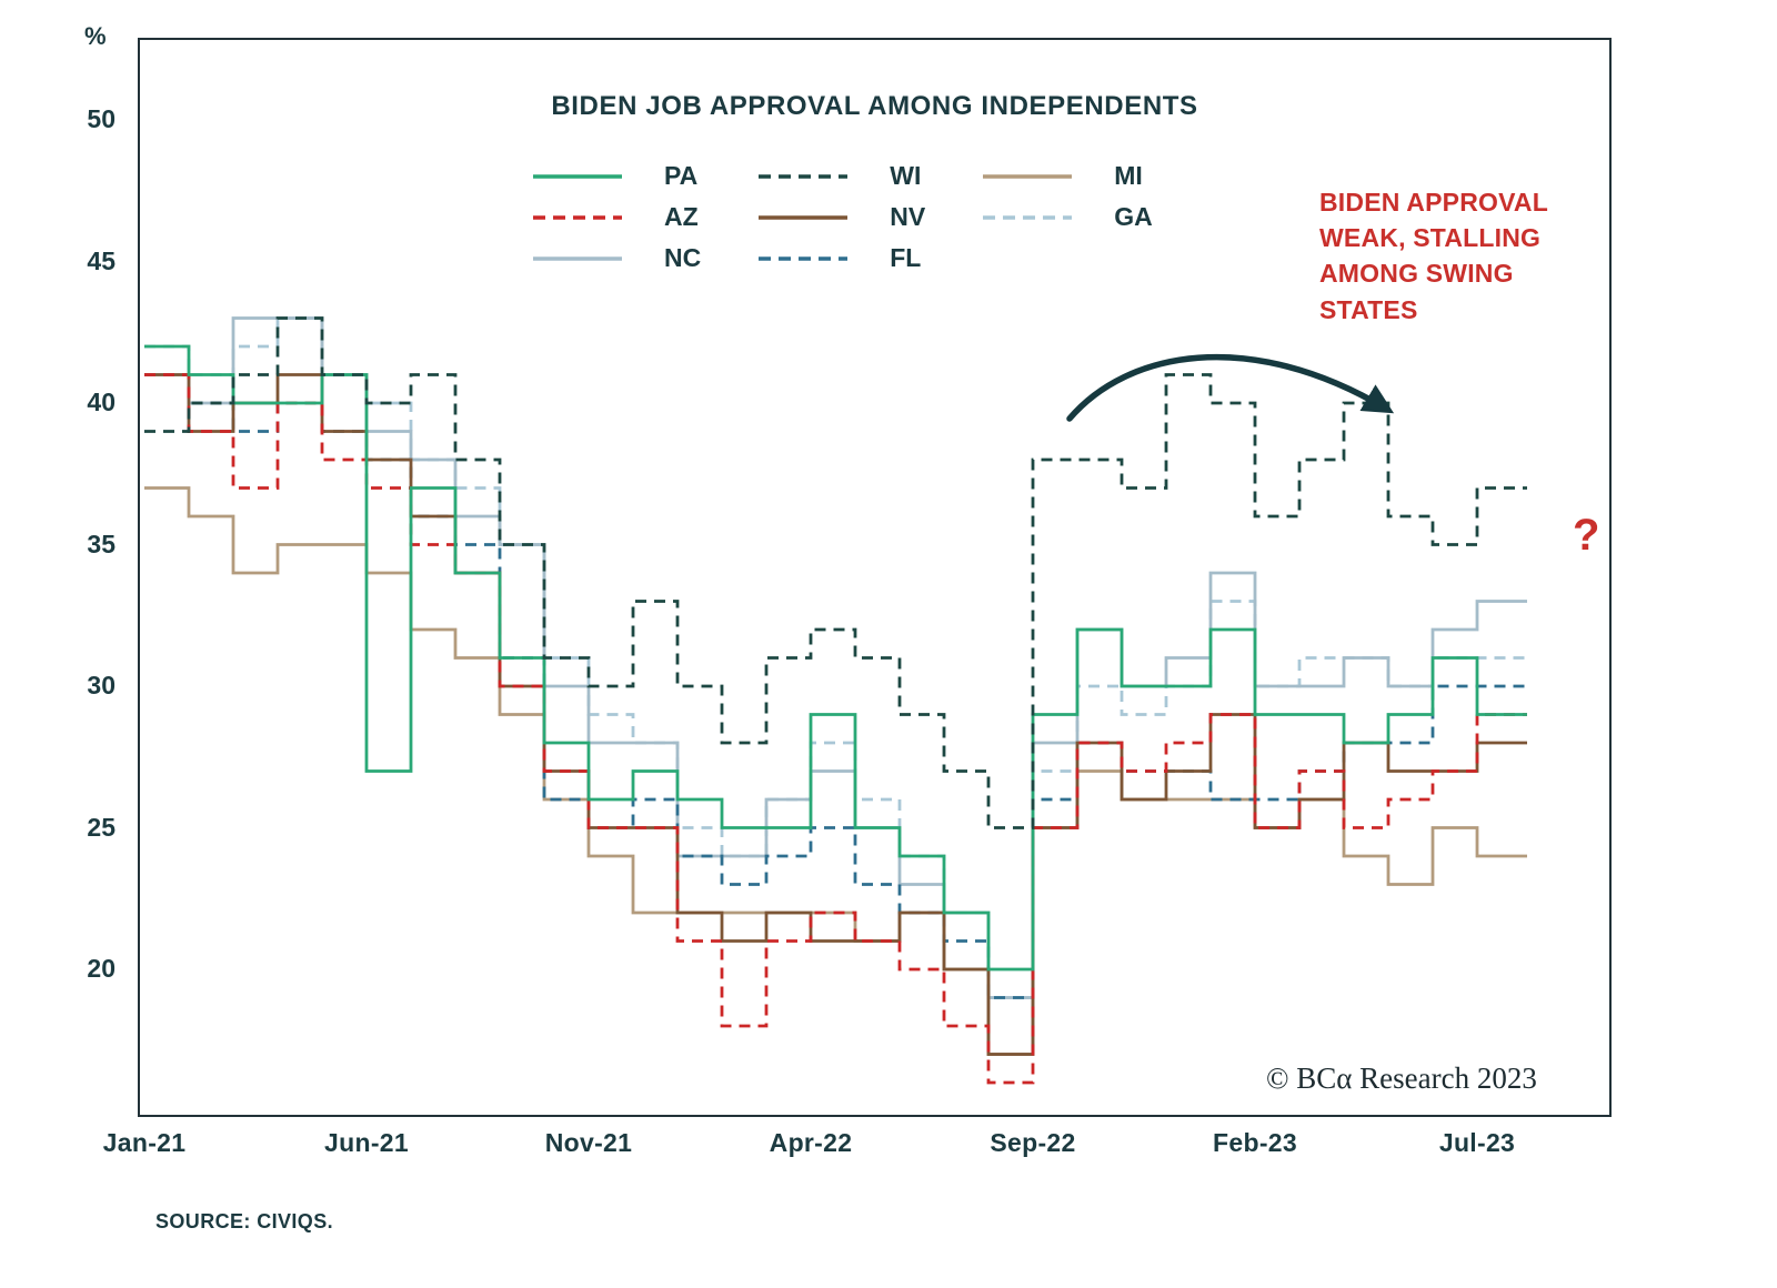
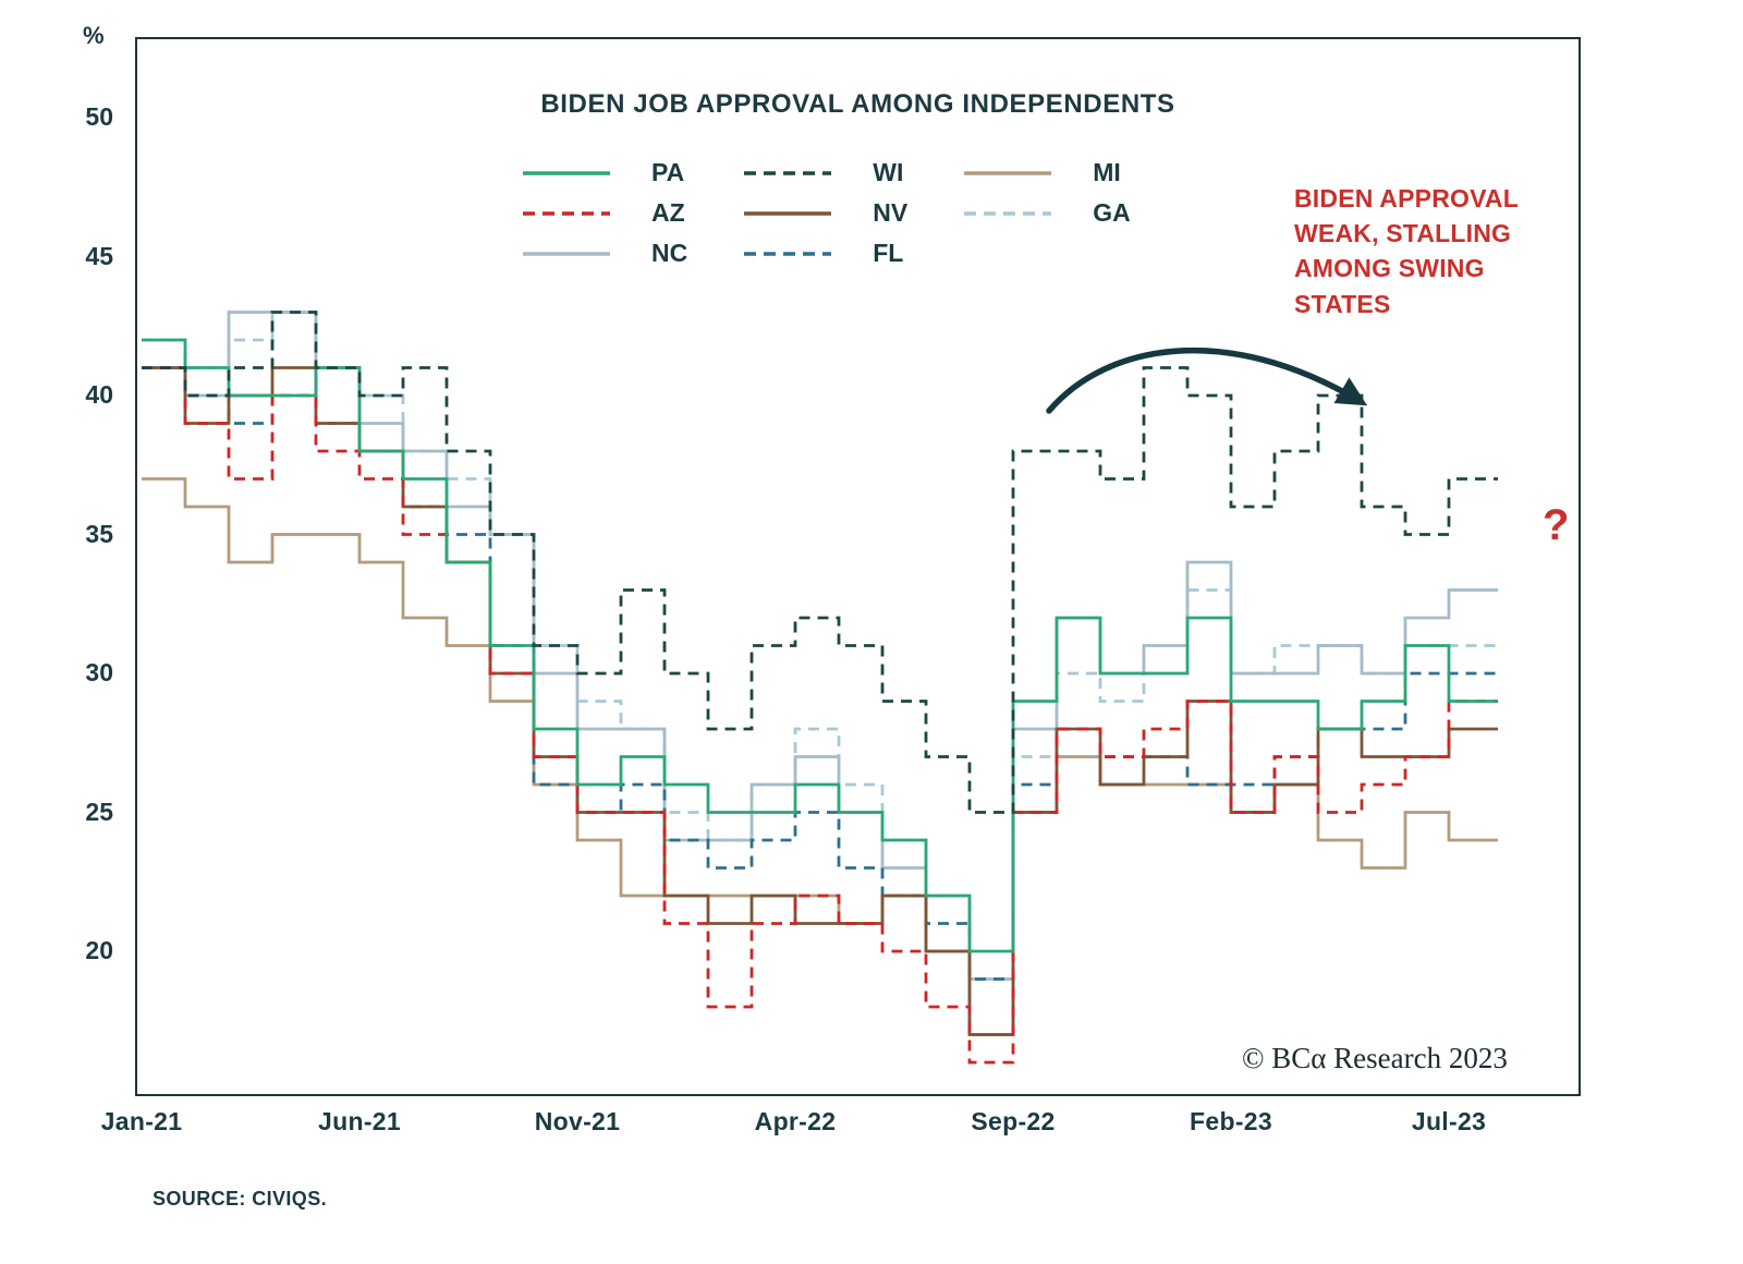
WI/Jan-21: 39 -> 41
PA/Jun-21: 27 -> 38
PA/Apr-22: 29 -> 26
